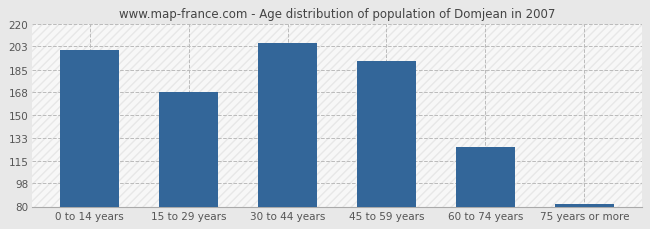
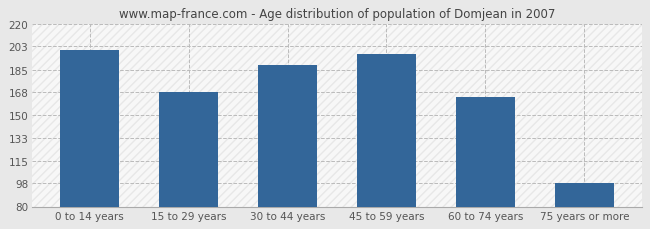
30 to 44 years: 206 -> 189
45 to 59 years: 192 -> 197
60 to 74 years: 126 -> 164
75 years or more: 82 -> 98
